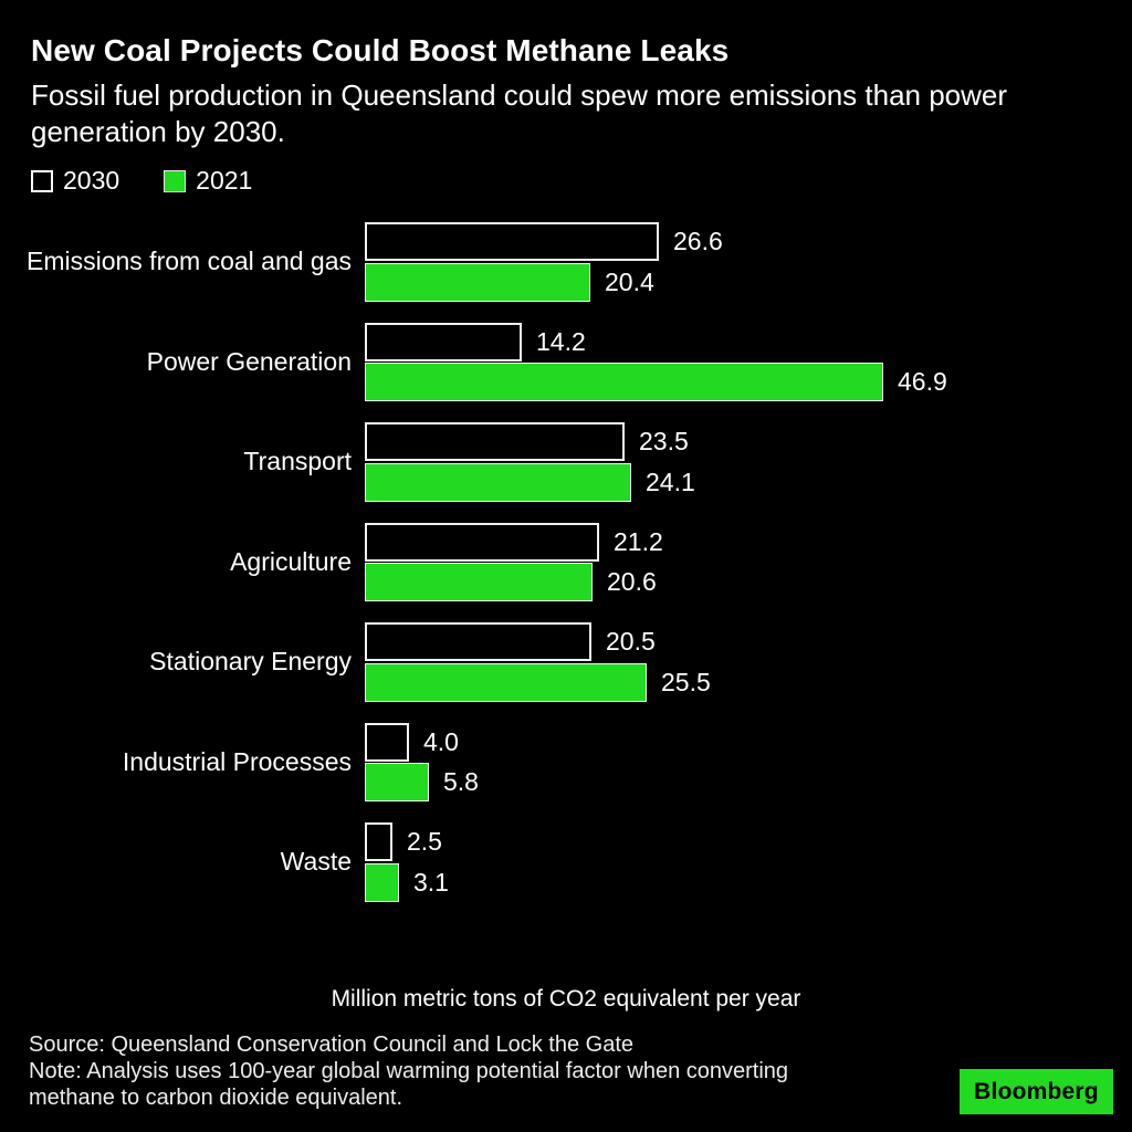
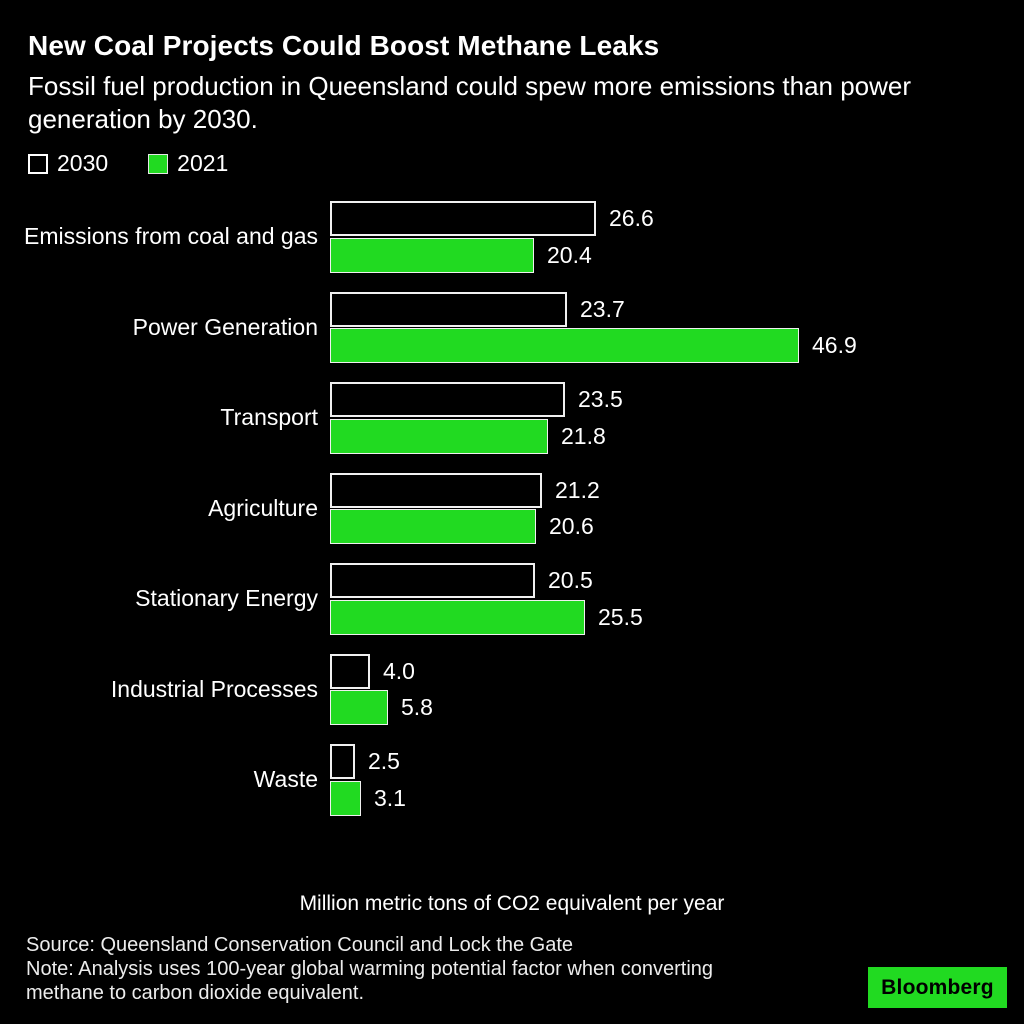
2030/Power Generation: 14.2 -> 23.7
2021/Transport: 24.1 -> 21.8
